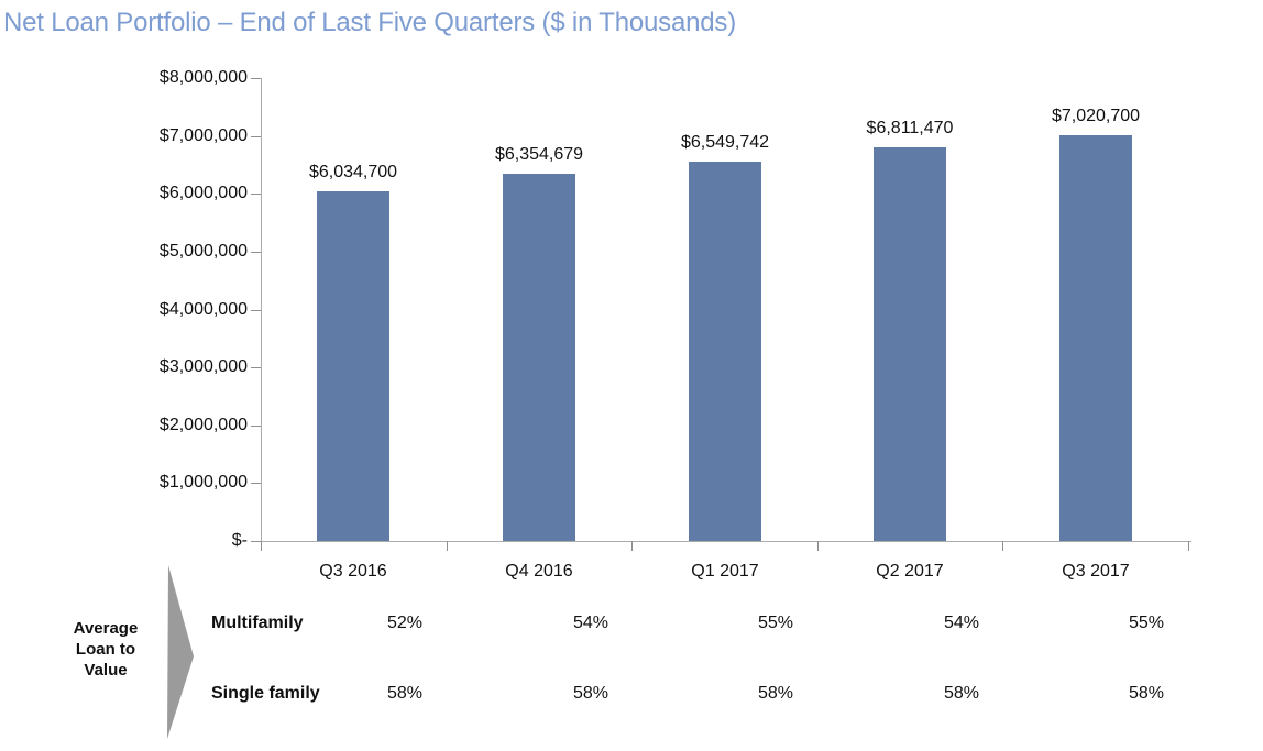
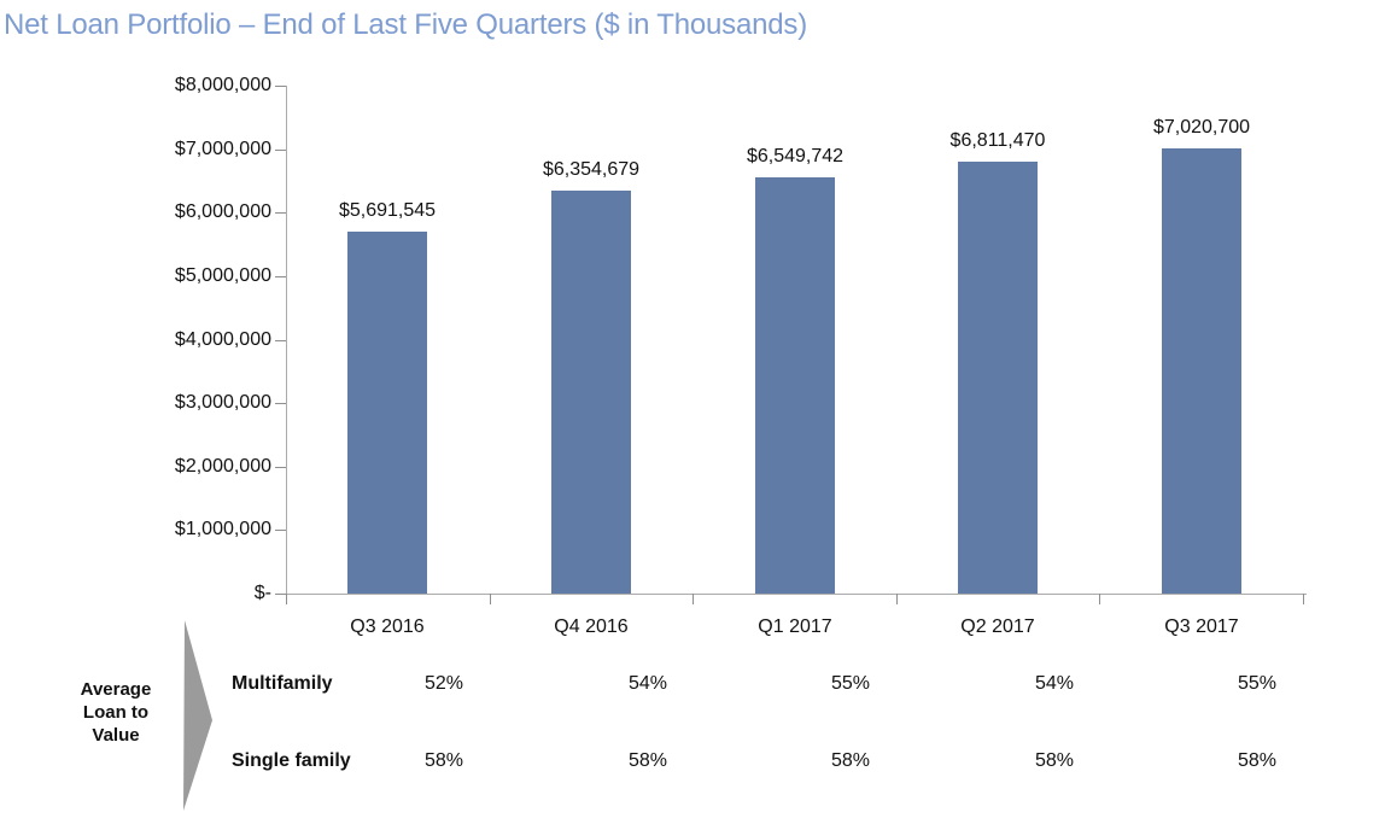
Q3 2016: $6,034,700 -> $5,691,545
